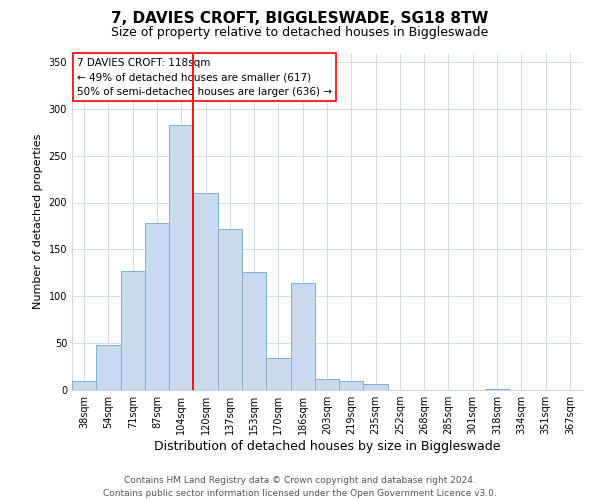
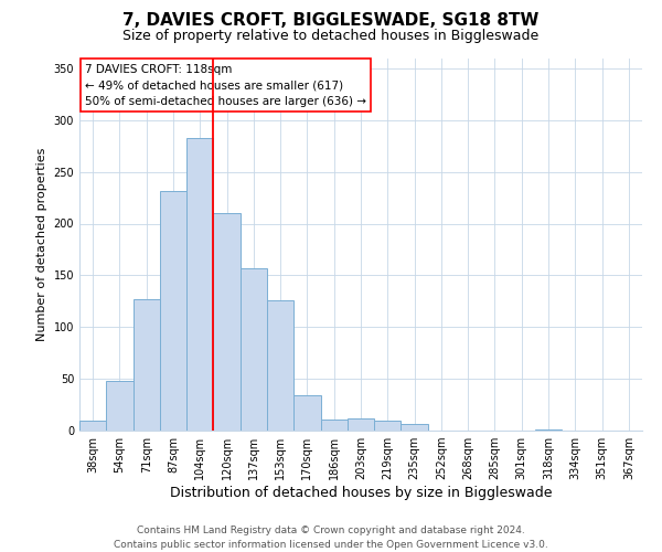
87sqm: 178 -> 231
137sqm: 172 -> 157
186sqm: 114 -> 11
